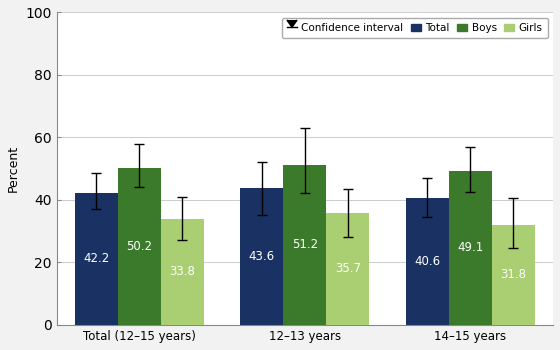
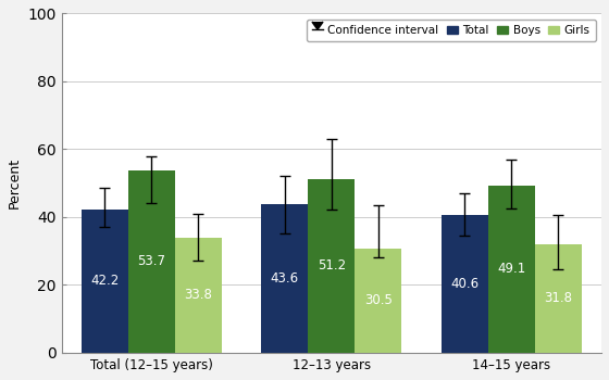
Boys/Total (12–15 years): 50.2 -> 53.7
Girls/12–13 years: 35.7 -> 30.5
